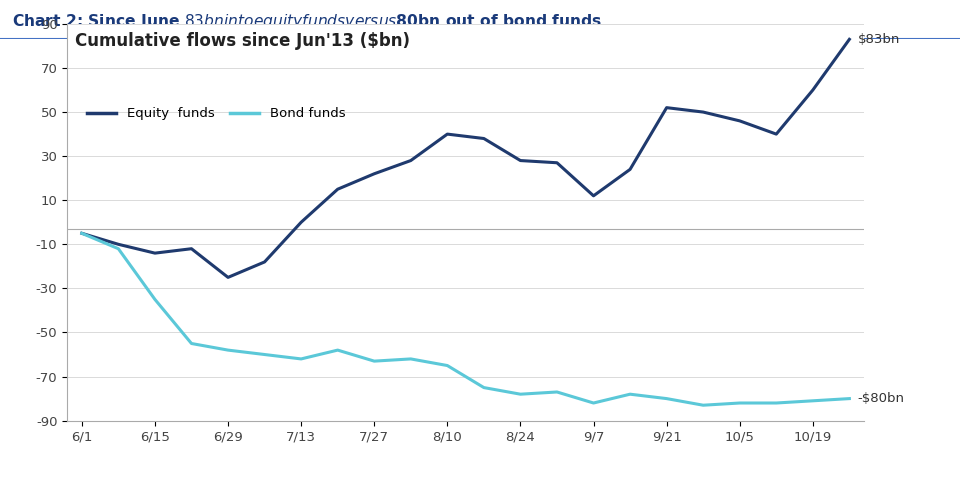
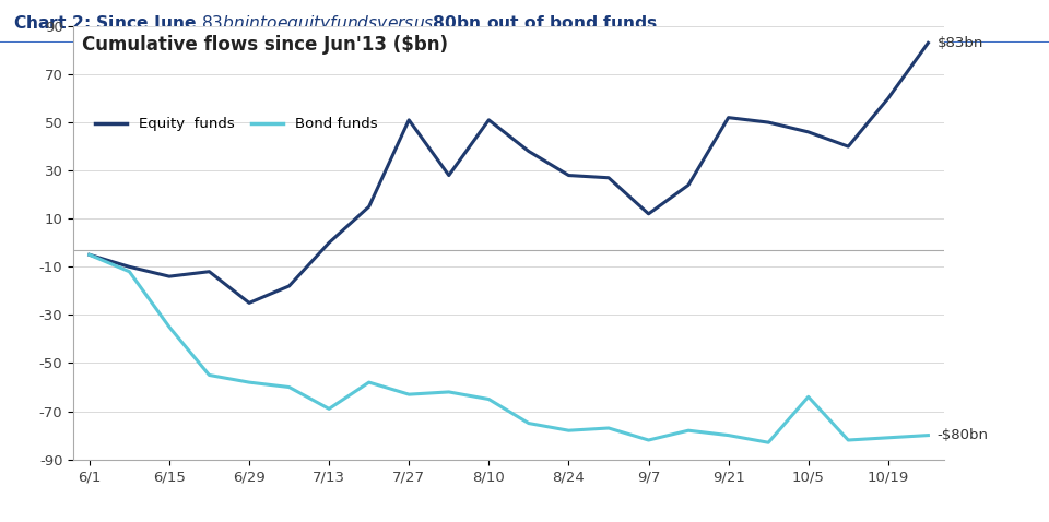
Bond funds/7/13: -62 -> -69
Equity funds/7/27: 22 -> 51
Equity funds/8/10: 40 -> 51
Bond funds/10/5: -82 -> -64
